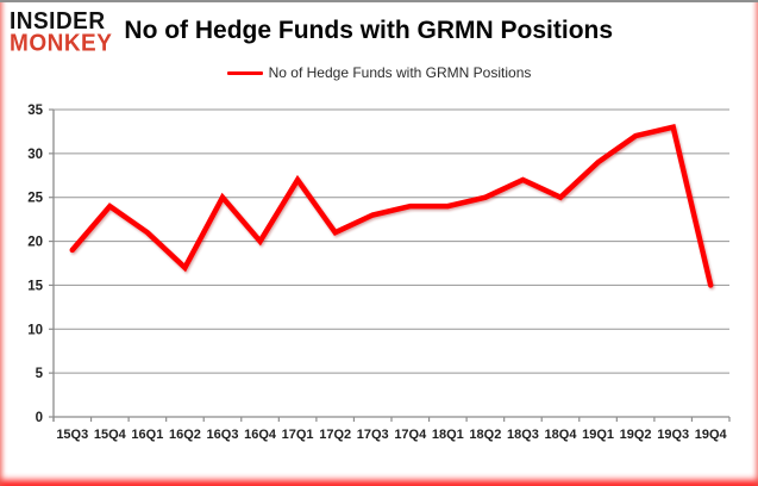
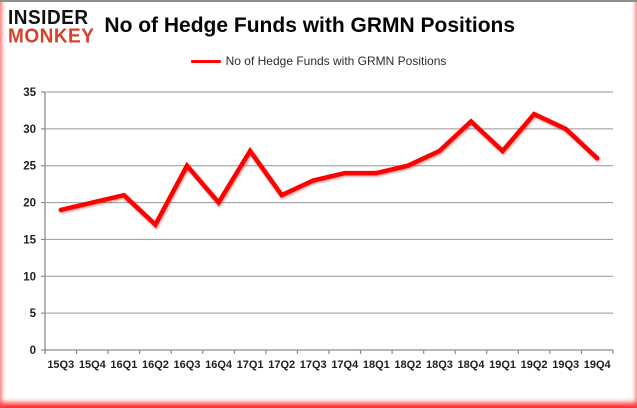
15Q4: 24 -> 20
18Q4: 25 -> 31
19Q1: 29 -> 27
19Q3: 33 -> 30
19Q4: 15 -> 26
